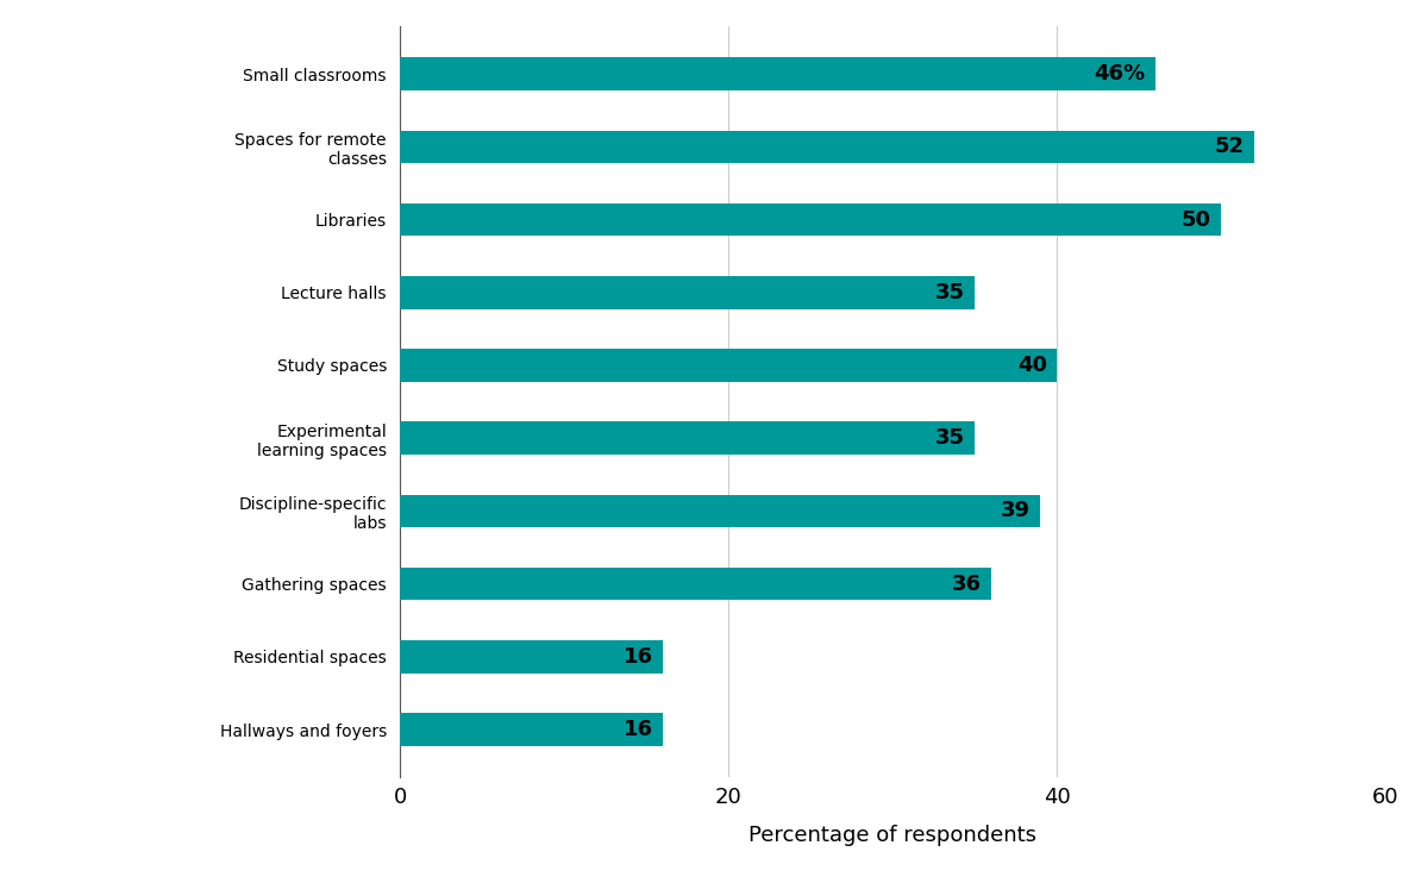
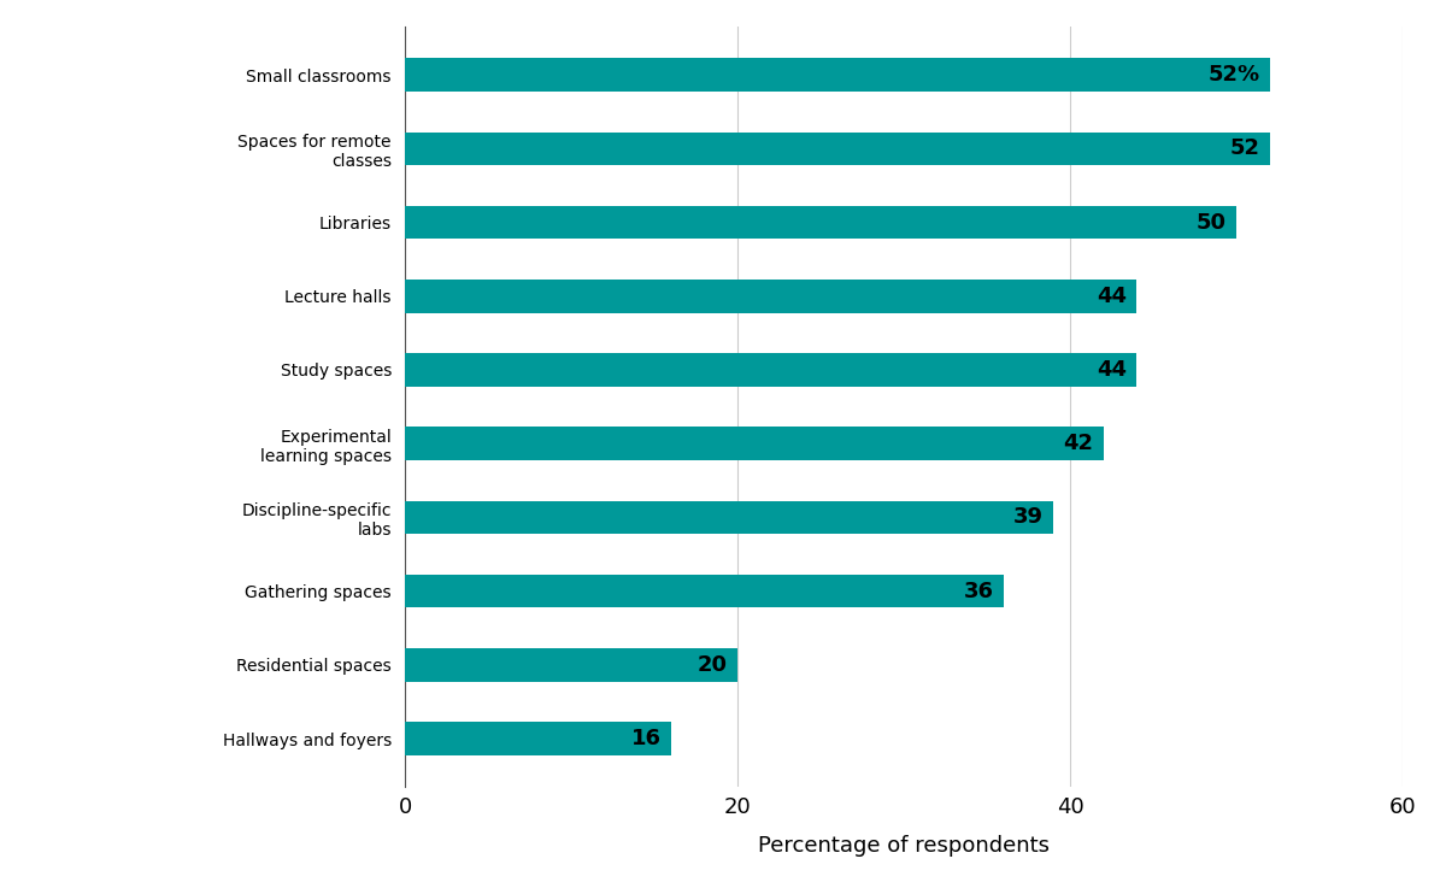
Small classrooms: 46% -> 52%
Lecture halls: 35 -> 44
Study spaces: 40 -> 44
Experimental learning spaces: 35 -> 42
Residential spaces: 16 -> 20
